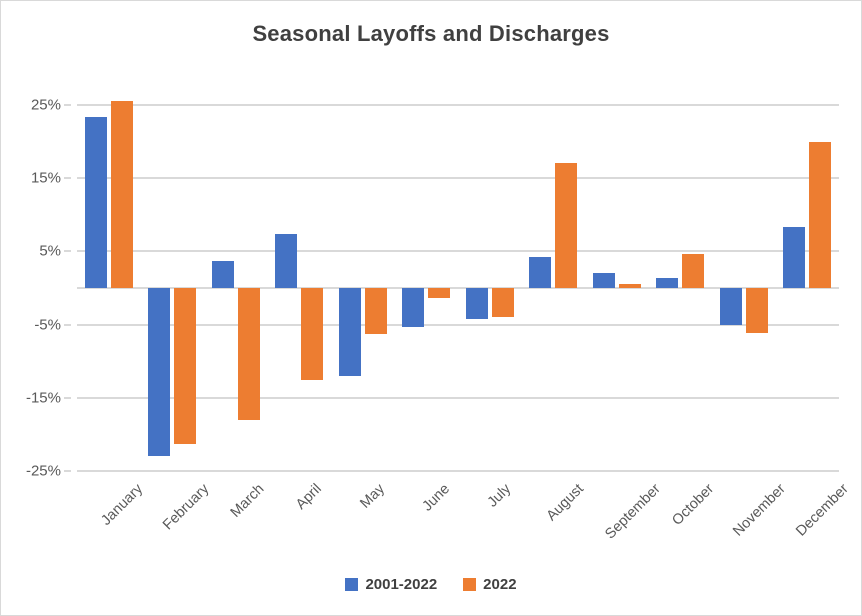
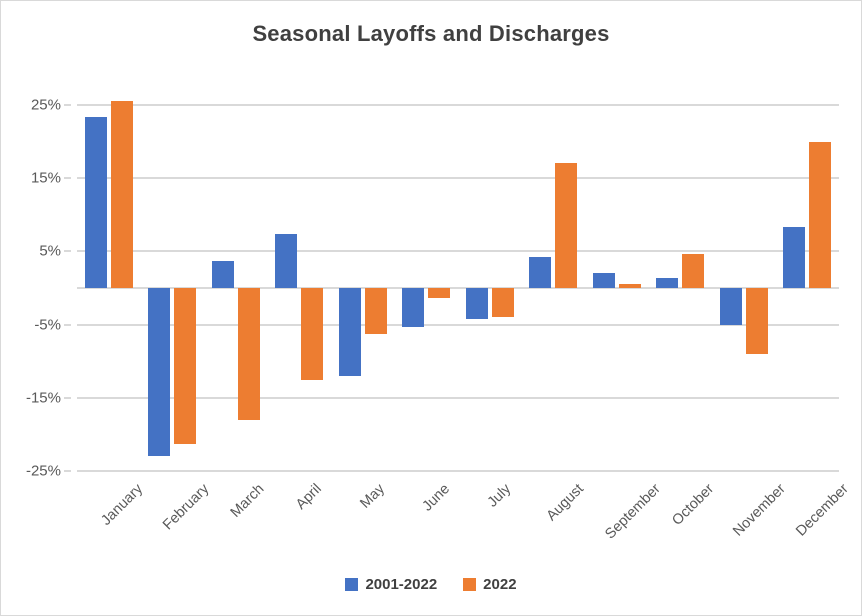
2022/November: -6% -> -9%
